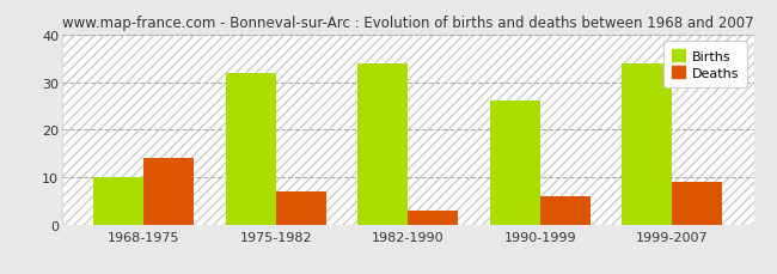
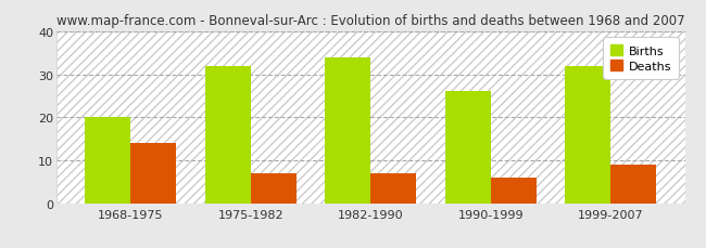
Births/1968-1975: 10 -> 20
Deaths/1982-1990: 3 -> 7
Births/1999-2007: 34 -> 32
